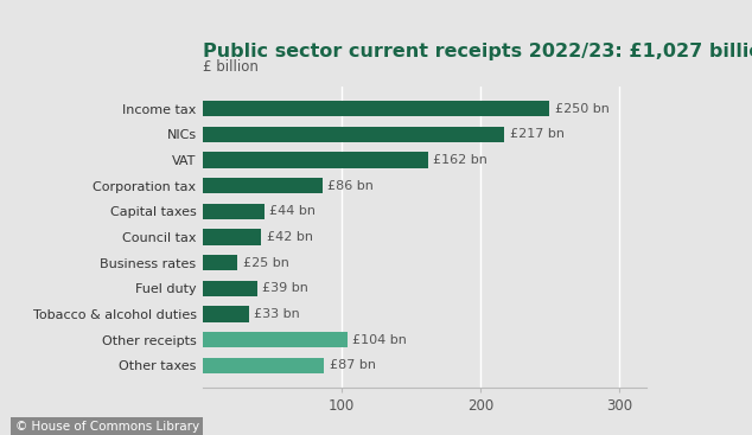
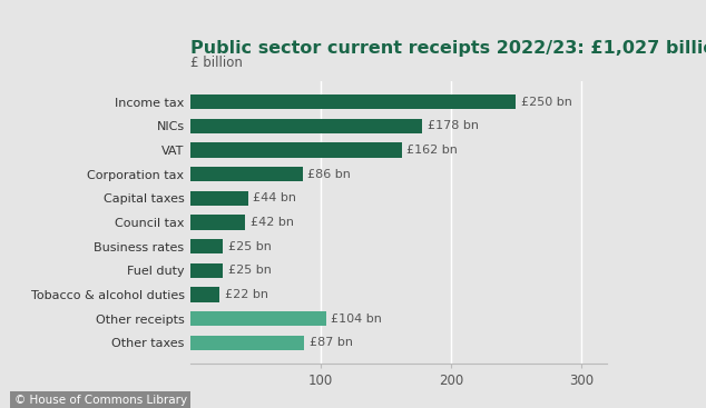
NICs: £217 -> £178
Fuel duty: £39 -> £25
Tobacco & alcohol duties: £33 -> £22
